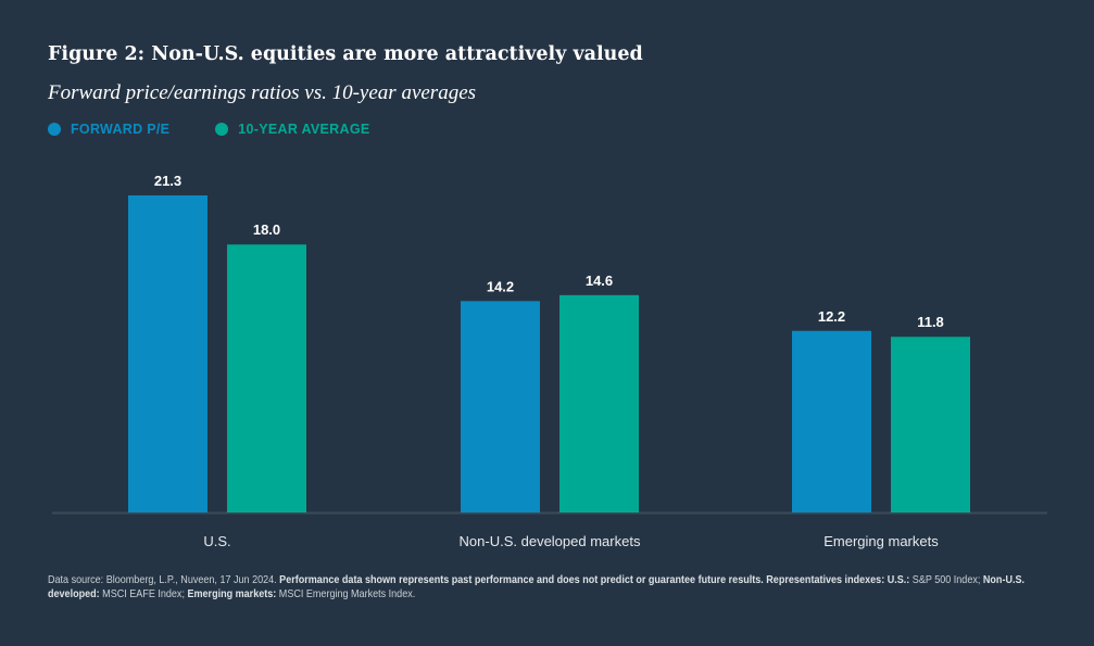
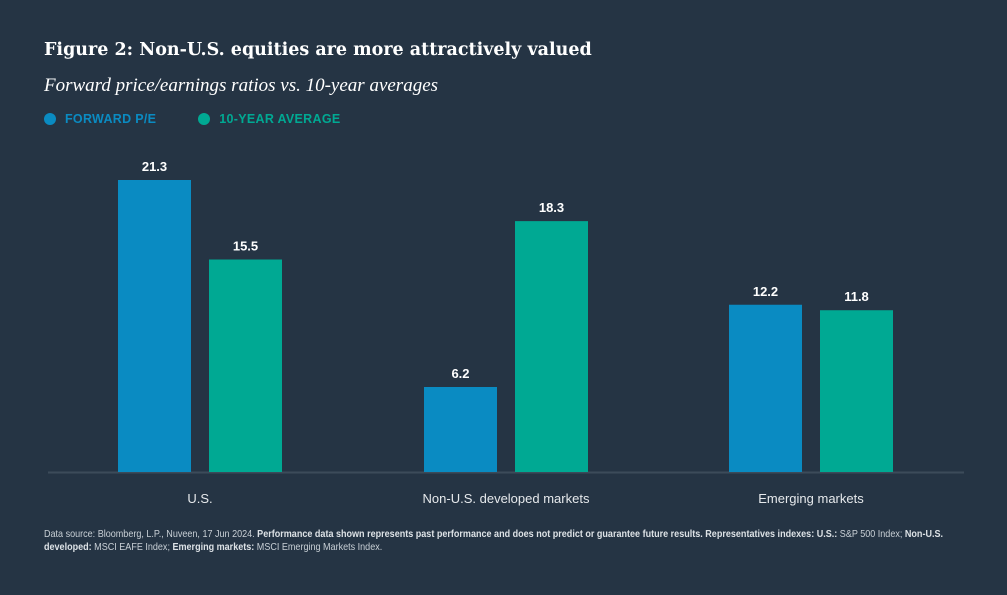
10-YEAR AVERAGE/U.S.: 18.0 -> 15.5
FORWARD P/E/Non-U.S. developed markets: 14.2 -> 6.2
10-YEAR AVERAGE/Non-U.S. developed markets: 14.6 -> 18.3
